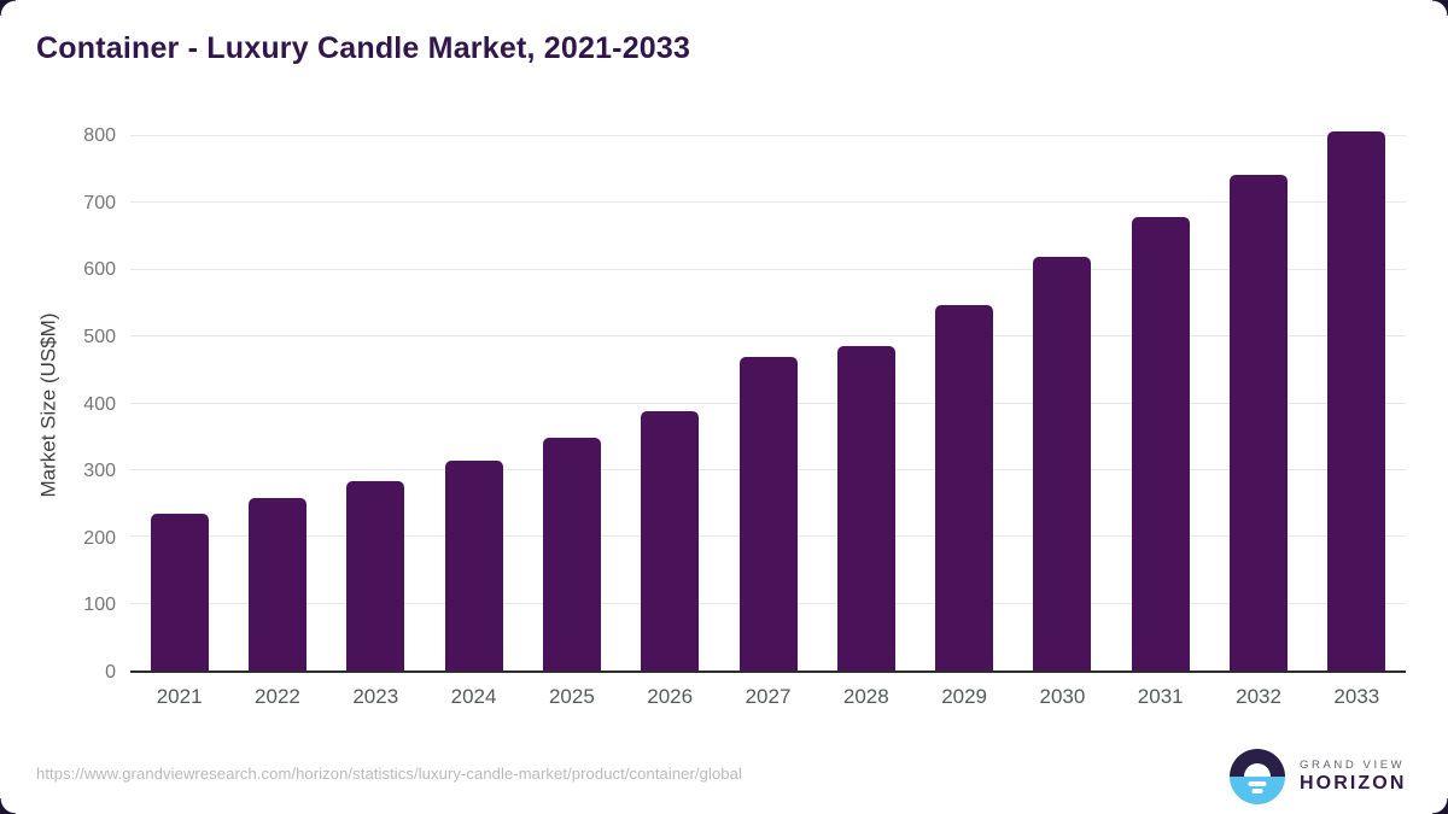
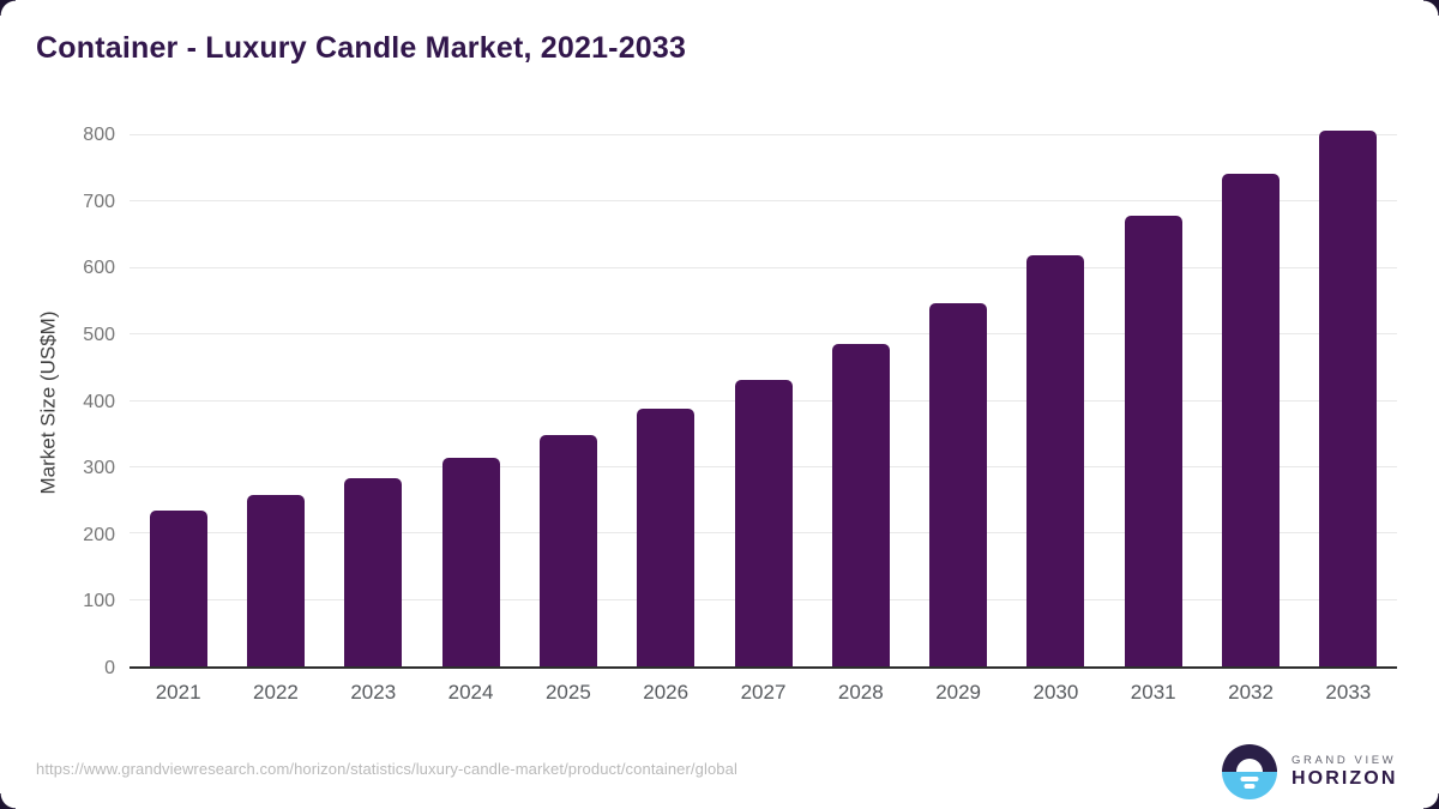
2027: 470 -> 430
